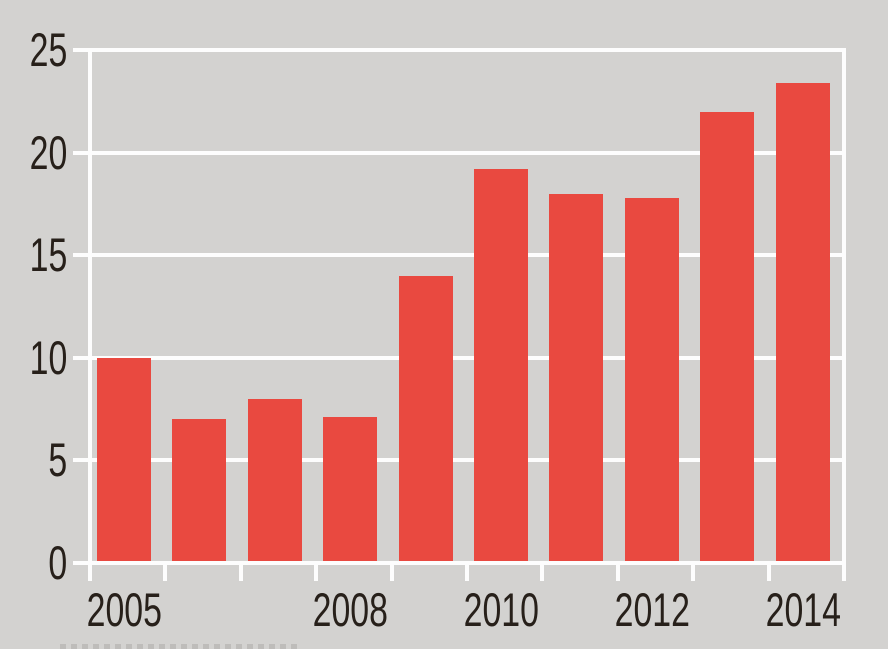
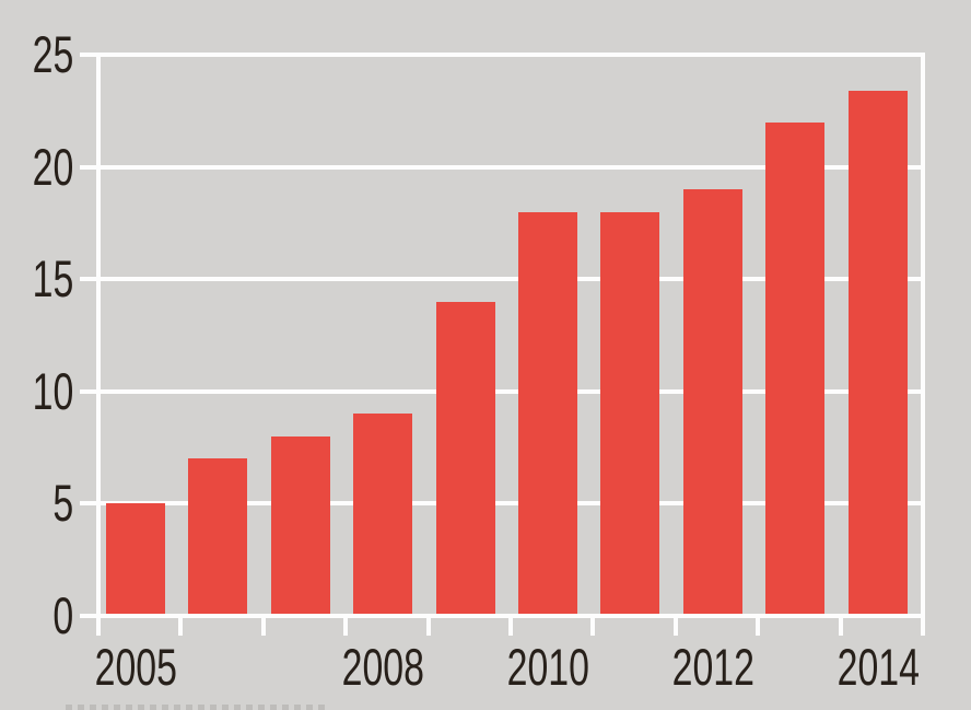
2005: 10.0 -> 5.0
2008: 7.1 -> 9.0
2010: 19.2 -> 18.0
2012: 17.8 -> 19.0
